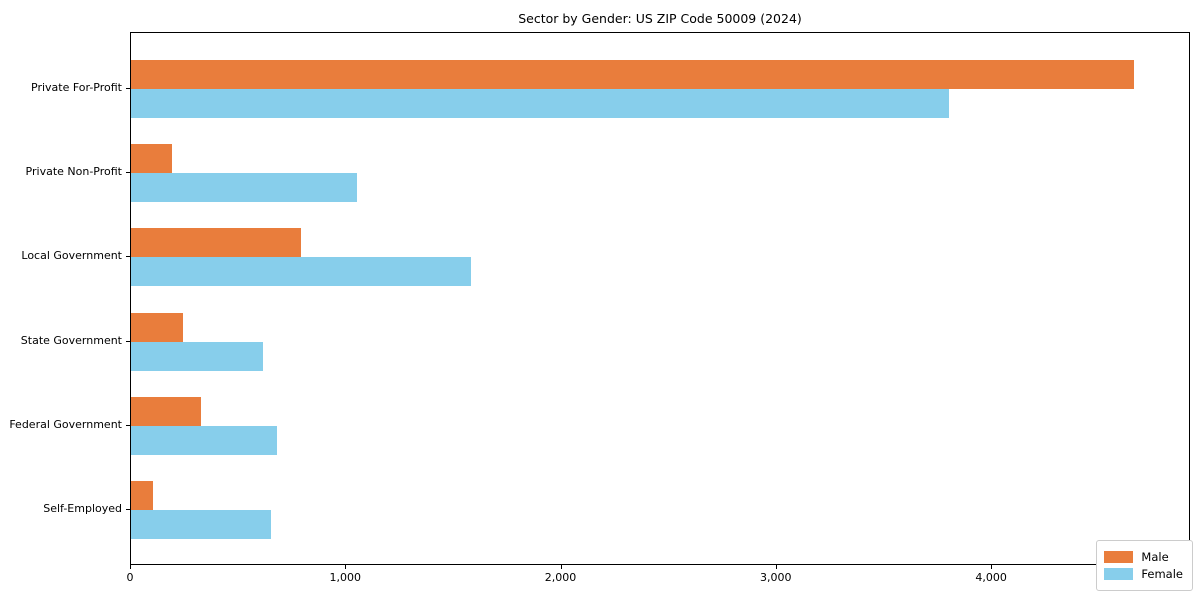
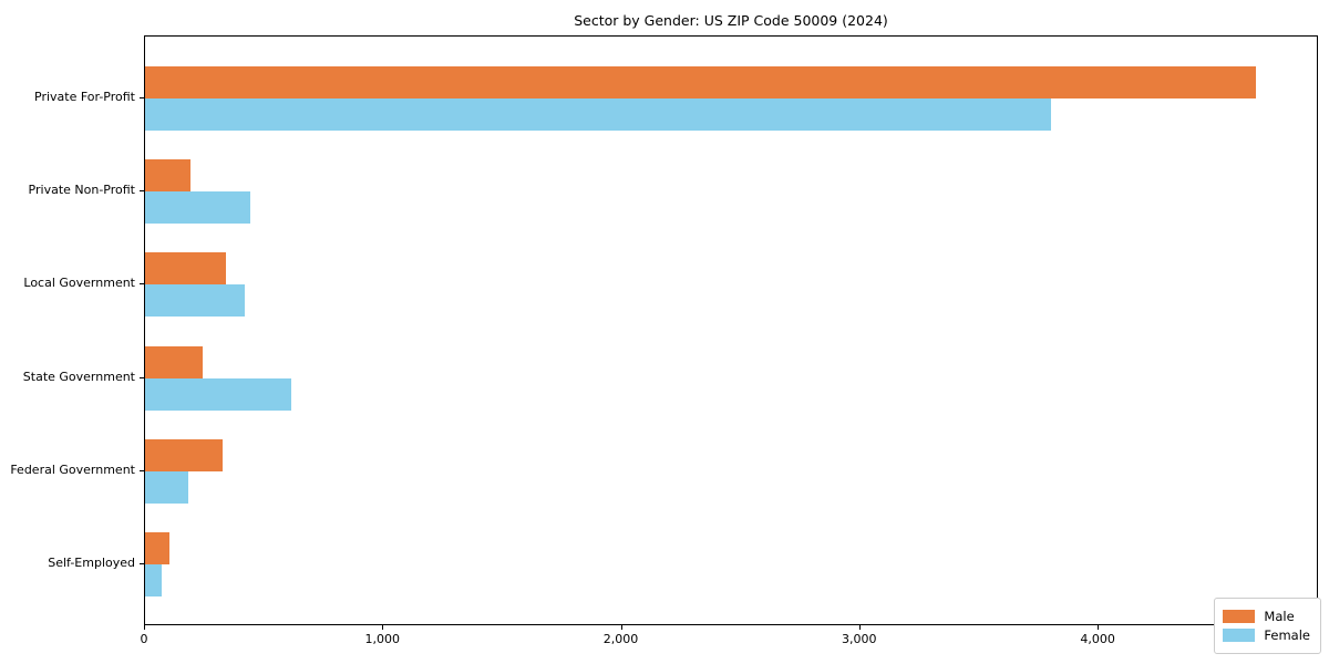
Female/Private Non-Profit: 1050 -> 440
Male/Local Government: 790 -> 340
Female/Local Government: 1580 -> 420
Female/Federal Government: 680 -> 180
Female/Self-Employed: 650 -> 70
